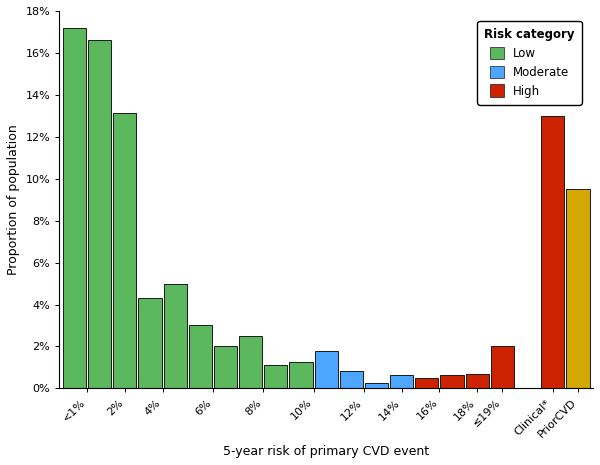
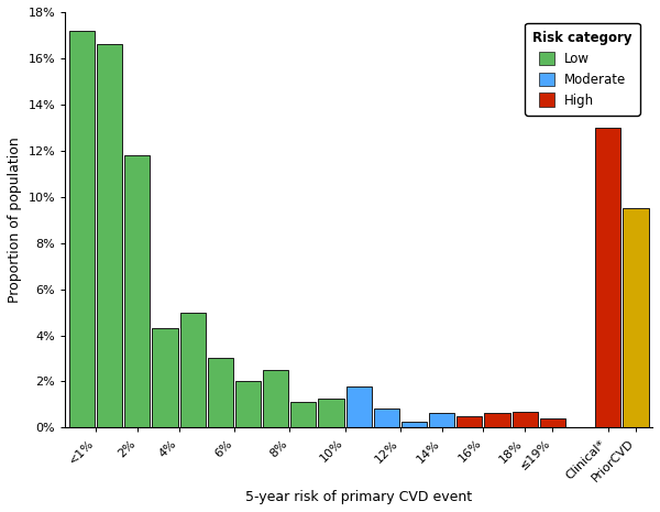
2%: 13.15% -> 11.80%
≤19%: 2.00% -> 0.40%
